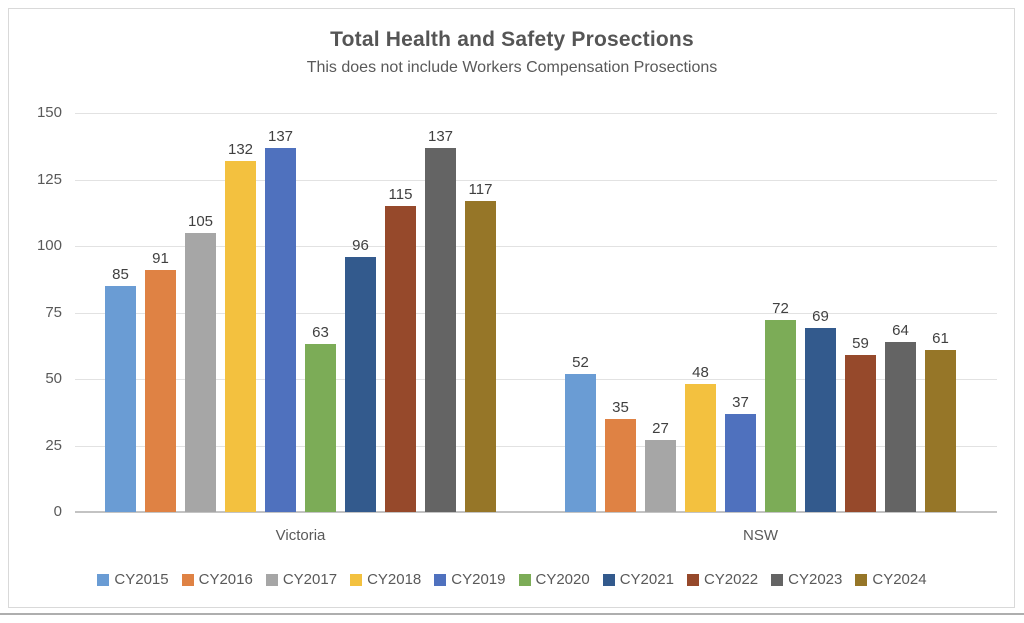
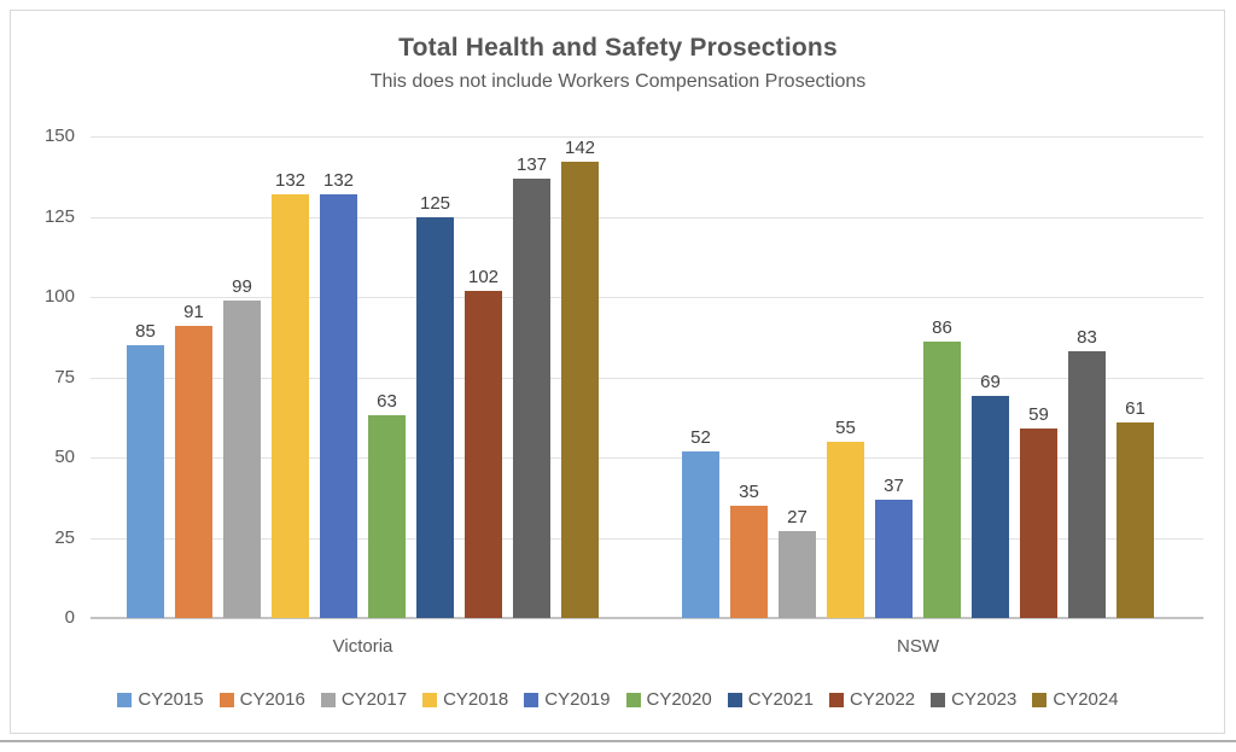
CY2017/Victoria: 105 -> 99
CY2019/Victoria: 137 -> 132
CY2021/Victoria: 96 -> 125
CY2022/Victoria: 115 -> 102
CY2024/Victoria: 117 -> 142
CY2018/NSW: 48 -> 55
CY2020/NSW: 72 -> 86
CY2023/NSW: 64 -> 83
